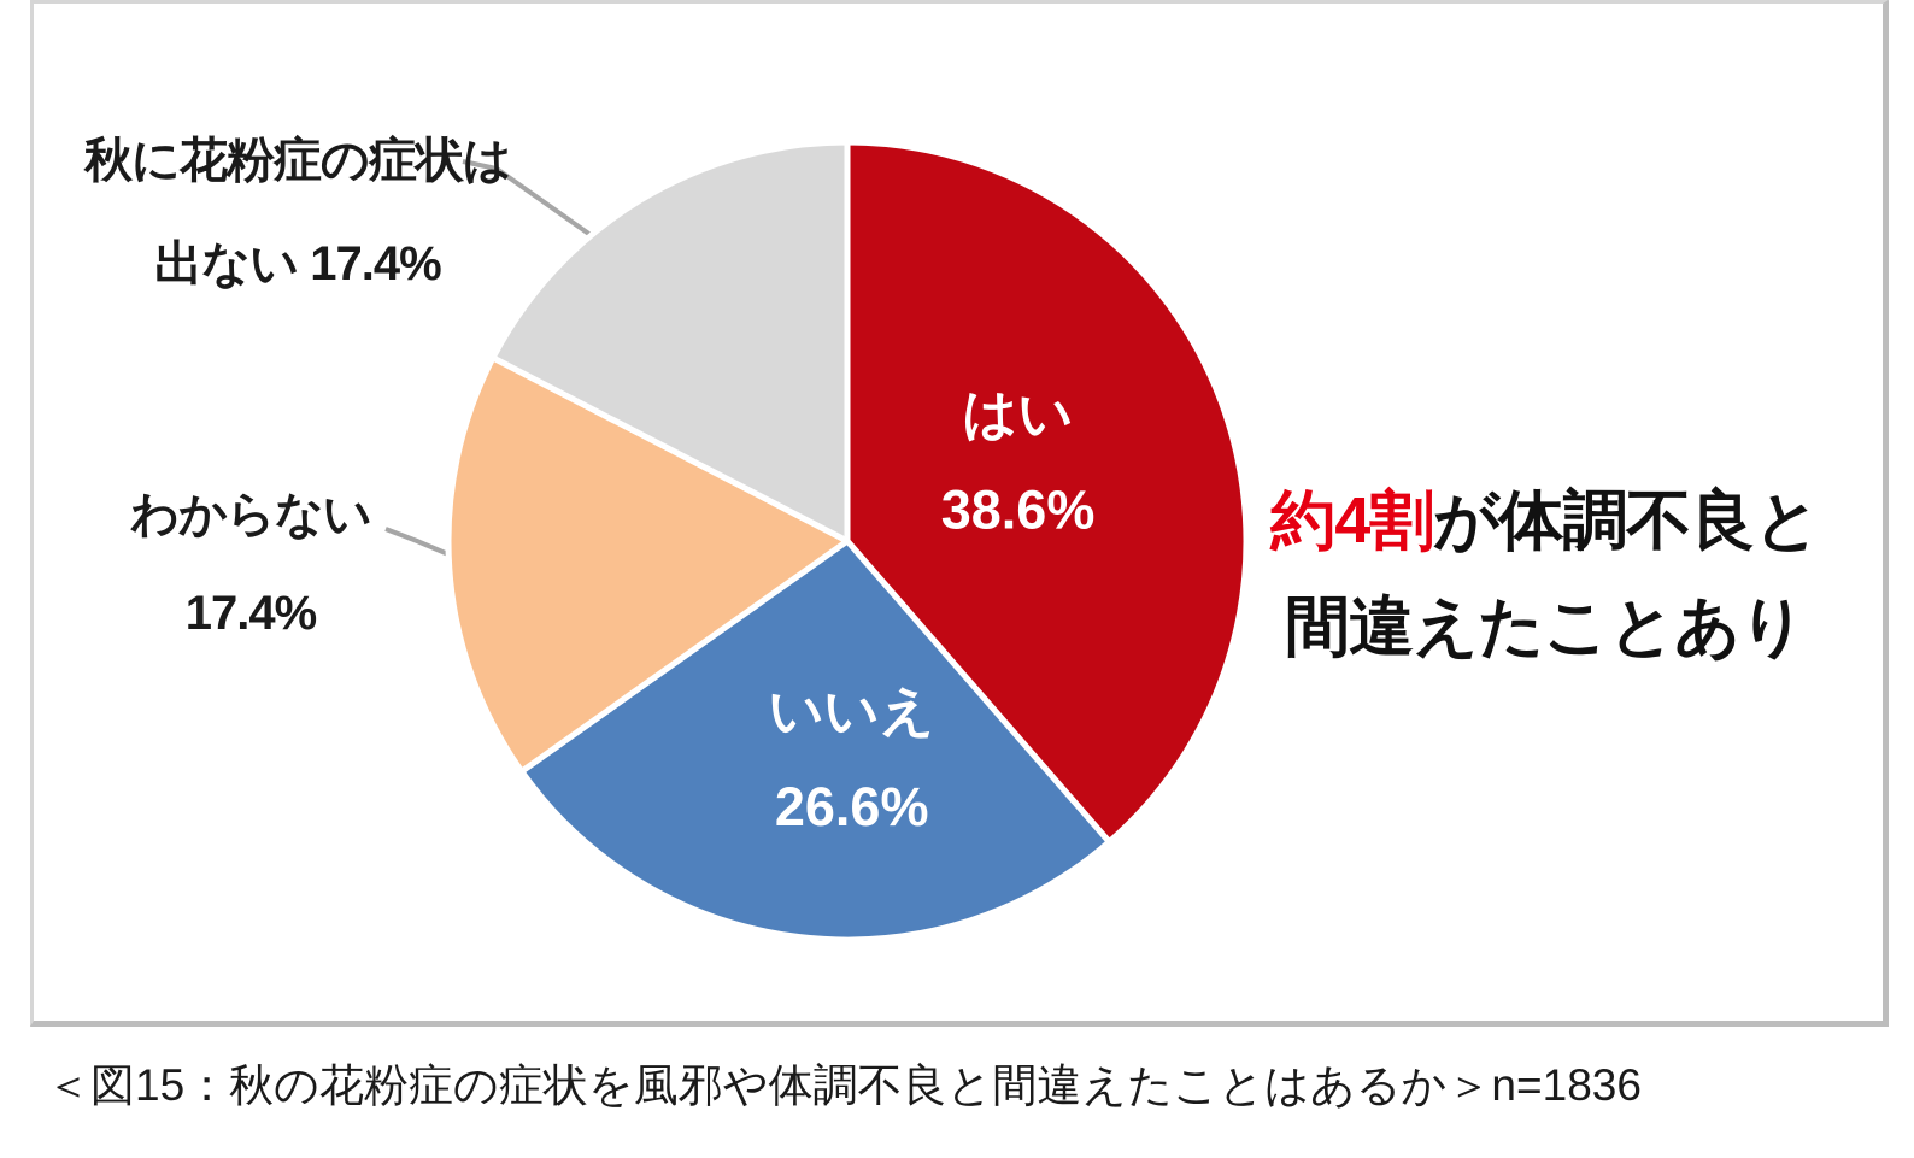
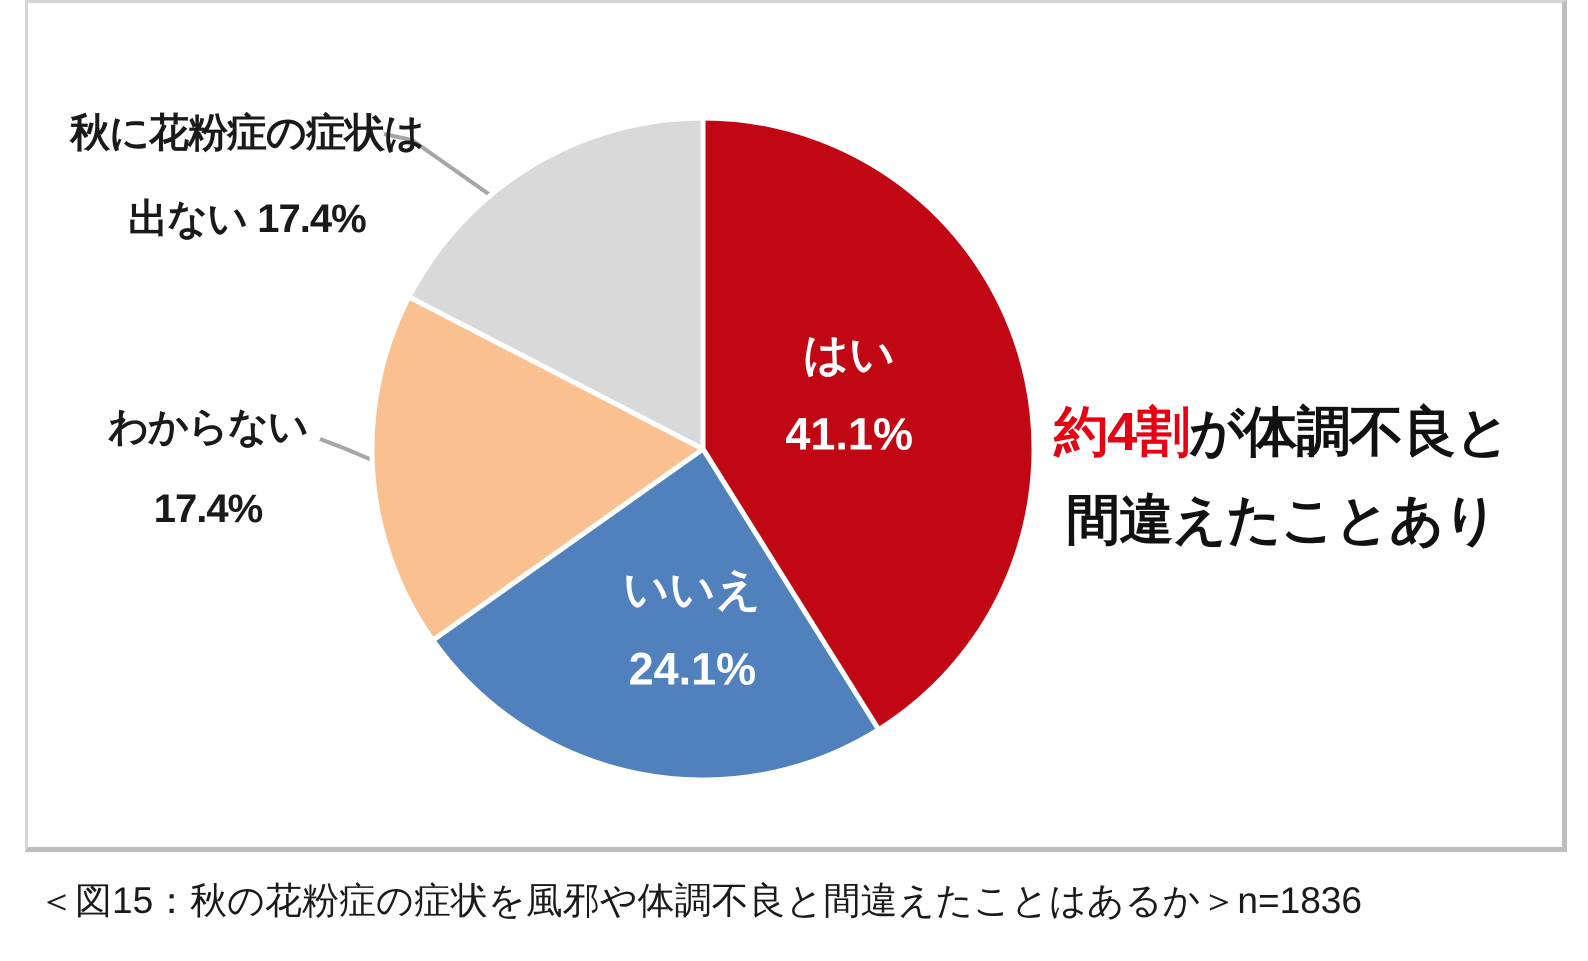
はい: 38.6% -> 41.1%
いいえ: 26.6% -> 24.1%
